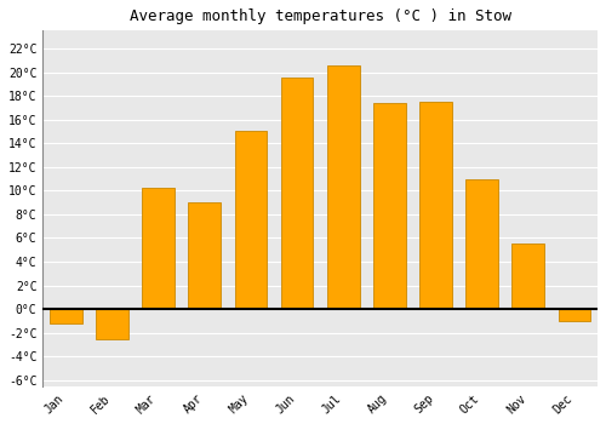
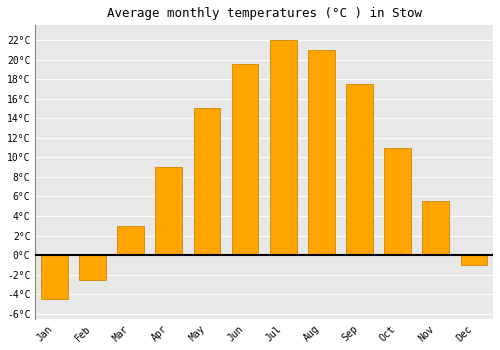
Jan: -1.2°C -> -4.5°C
Mar: 10.2°C -> 3.0°C
Jul: 20.6°C -> 22.0°C
Aug: 17.4°C -> 21.0°C
